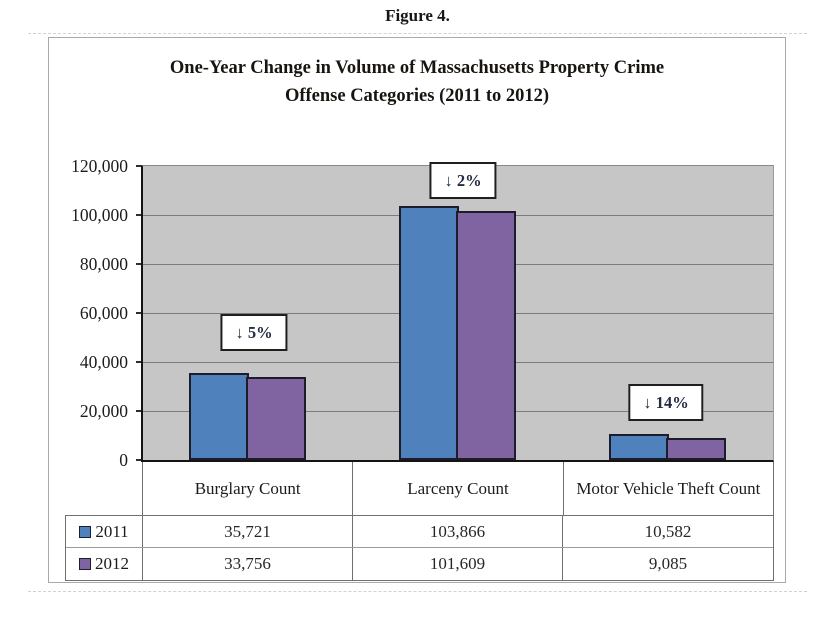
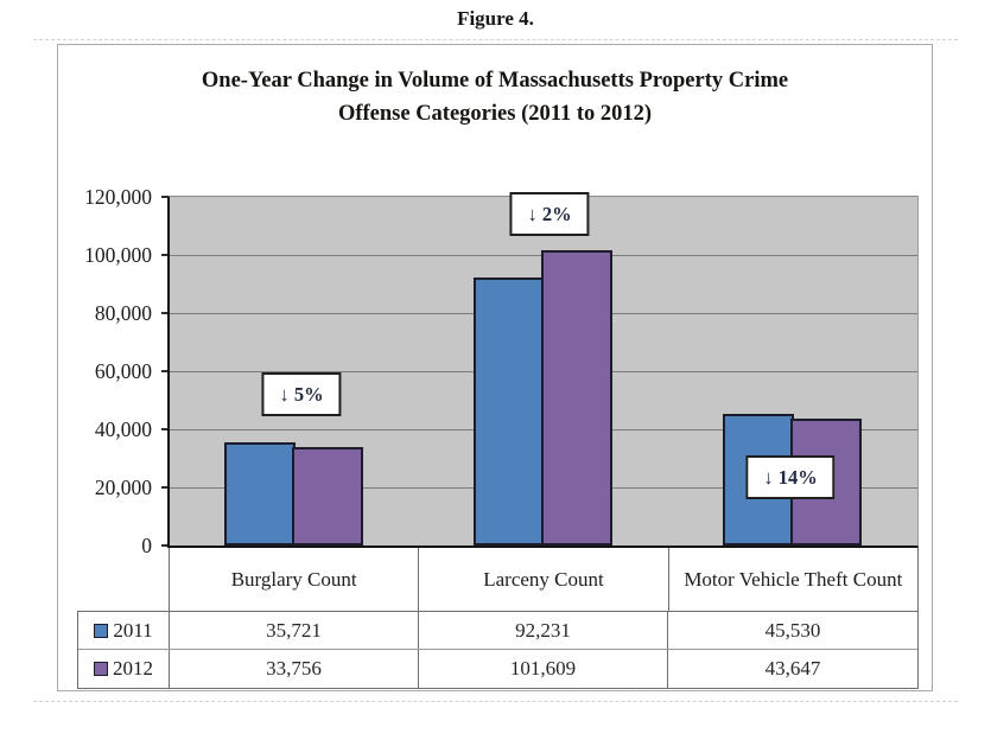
2011/Larceny Count: 103,866 -> 92,231
2011/Motor Vehicle Theft Count: 10,582 -> 45,530
2012/Motor Vehicle Theft Count: 9,085 -> 43,647
